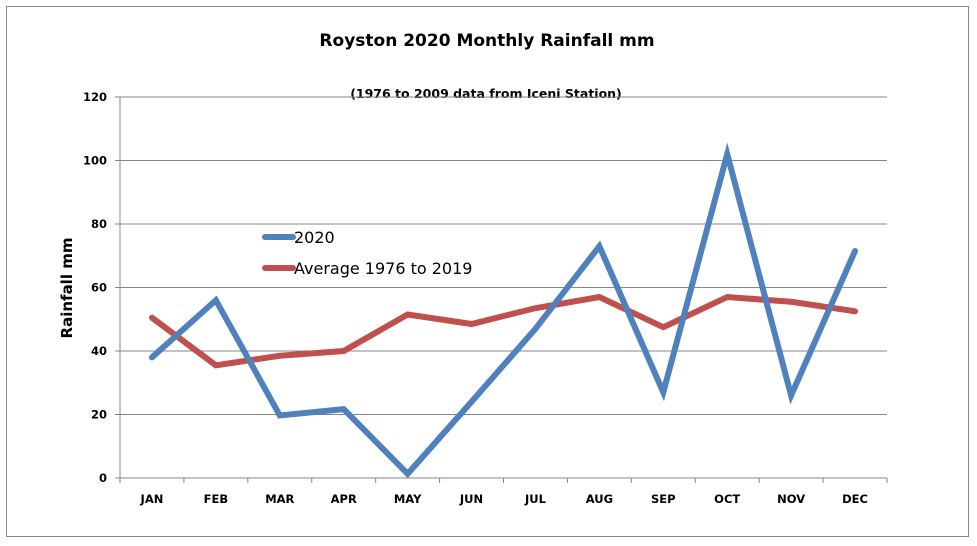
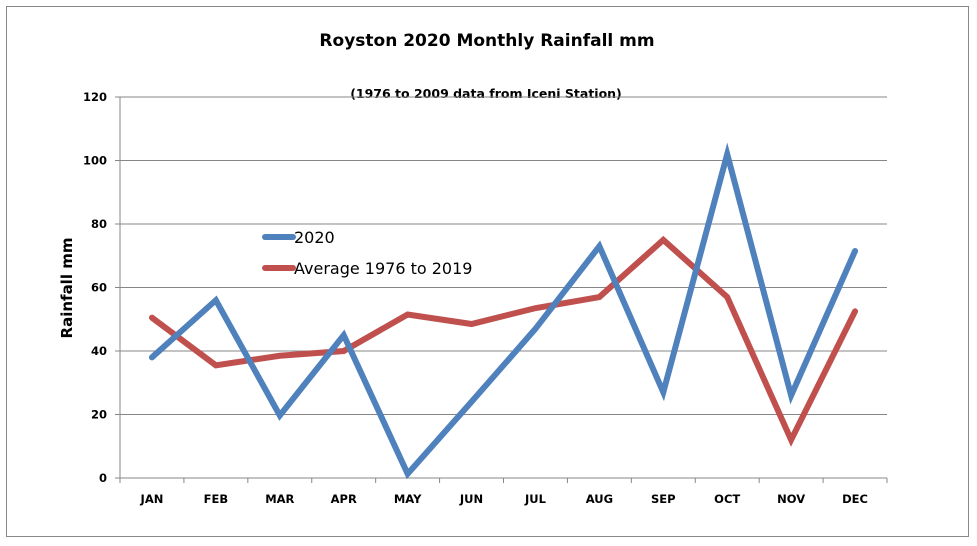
2020/APR: 22 -> 45
Average 1976 to 2019/SEP: 48 -> 75
Average 1976 to 2019/NOV: 56 -> 12
